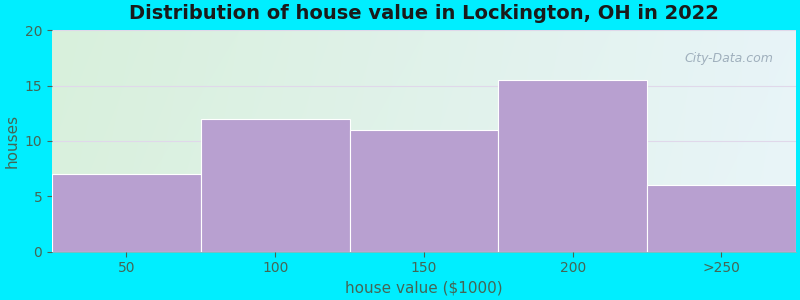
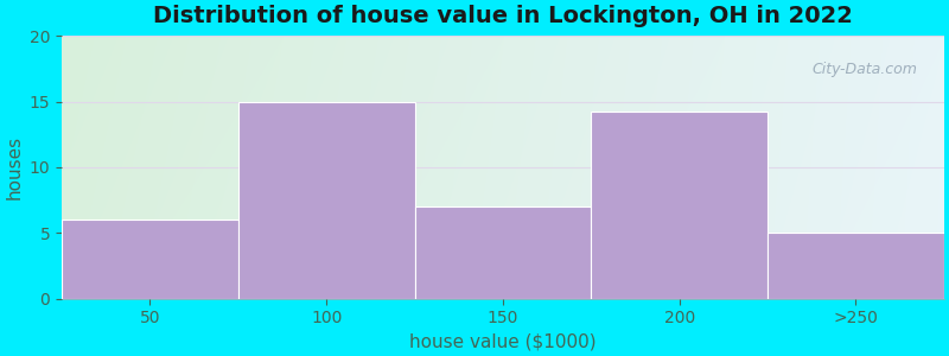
50: 7.0 -> 6.0
100: 12.0 -> 15.0
150: 11.0 -> 7.0
200: 15.5 -> 14.2
>250: 6.0 -> 5.0
